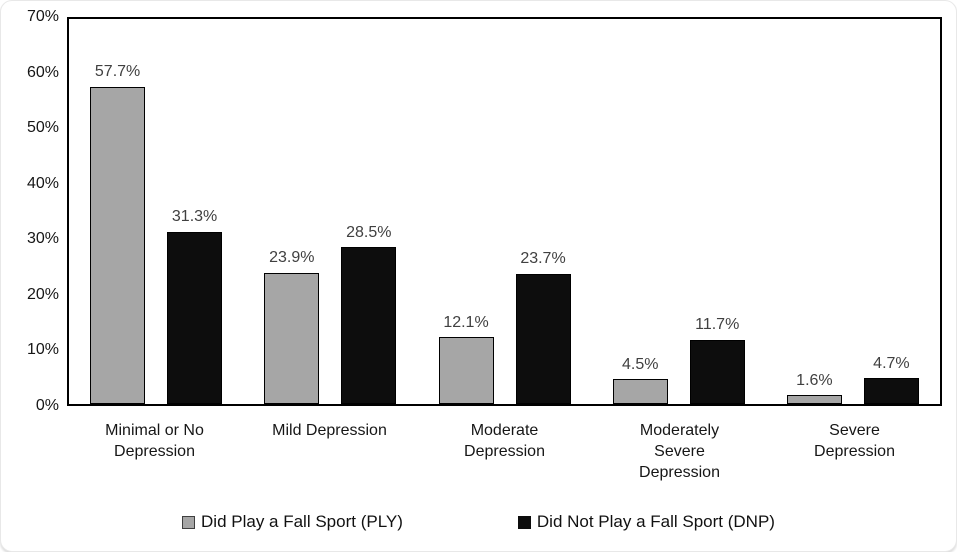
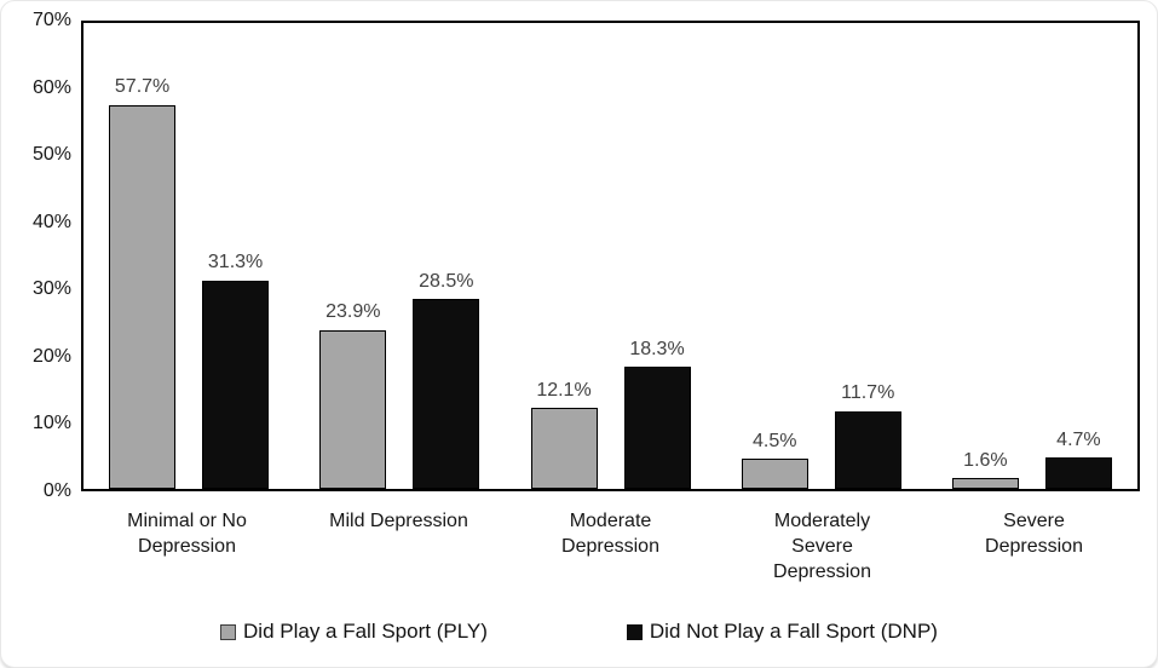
Did Not Play a Fall Sport (DNP)/Moderate Depression: 23.7% -> 18.3%
